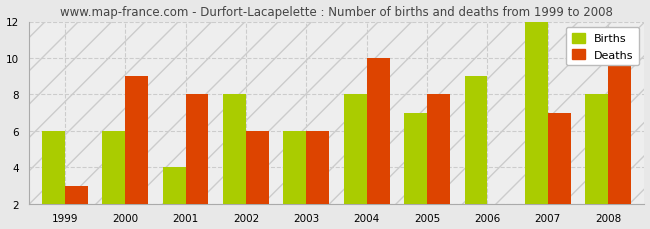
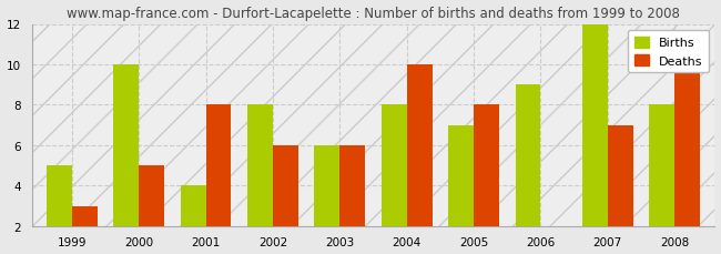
Births/1999: 6 -> 5
Births/2000: 6 -> 10
Deaths/2000: 9 -> 5
